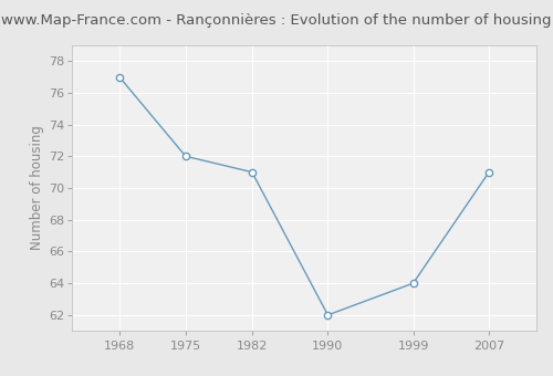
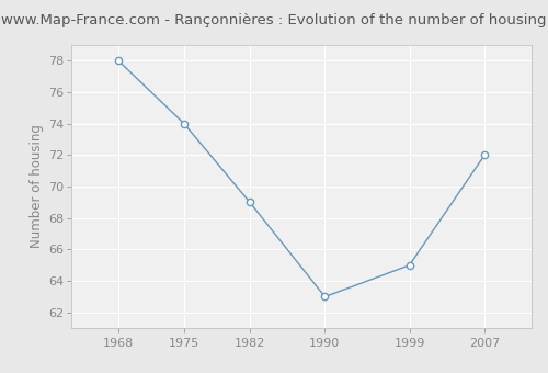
1968: 77 -> 78
1975: 72 -> 74
1982: 71 -> 69
1990: 62 -> 63
1999: 64 -> 65
2007: 71 -> 72
